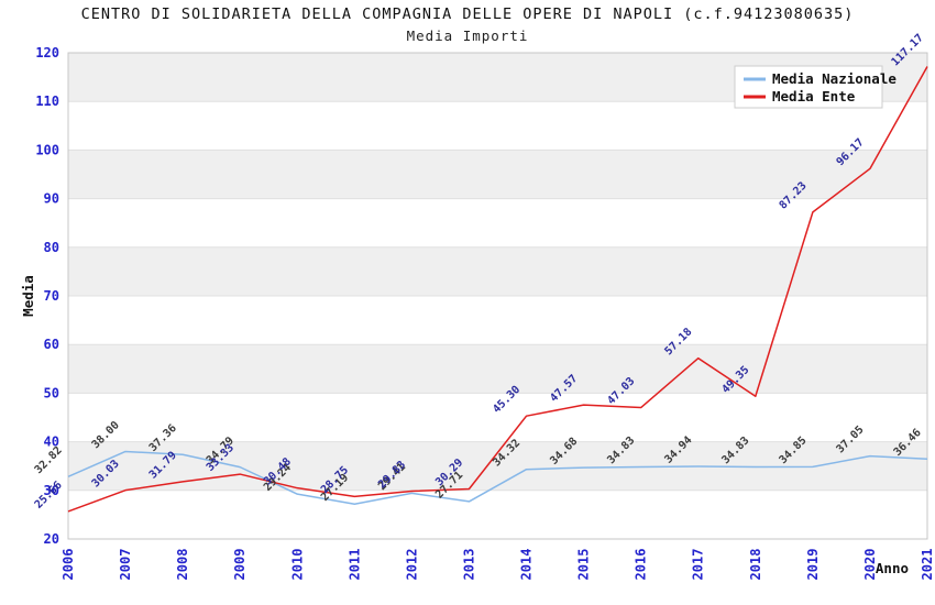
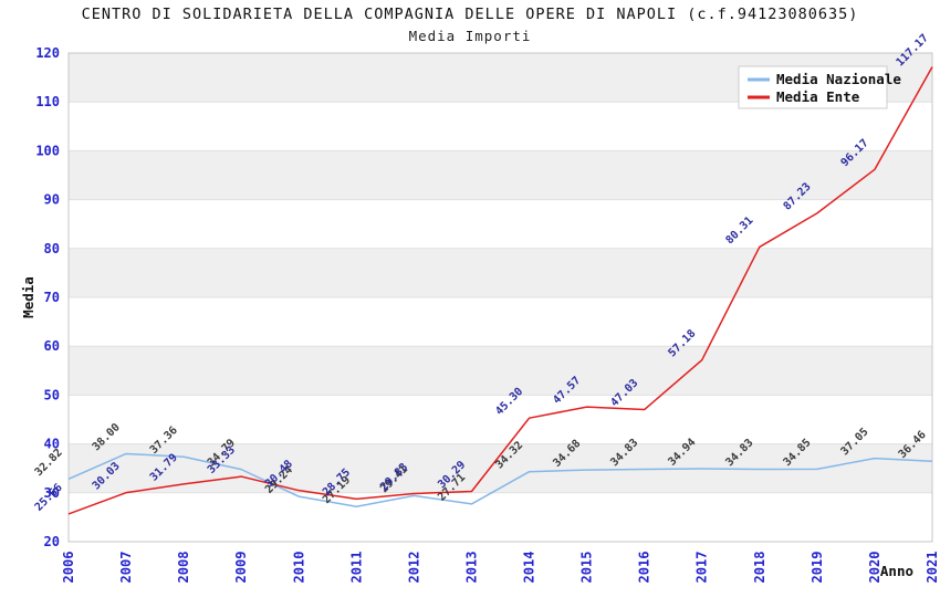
Media Ente/2018: 49.35 -> 80.31
